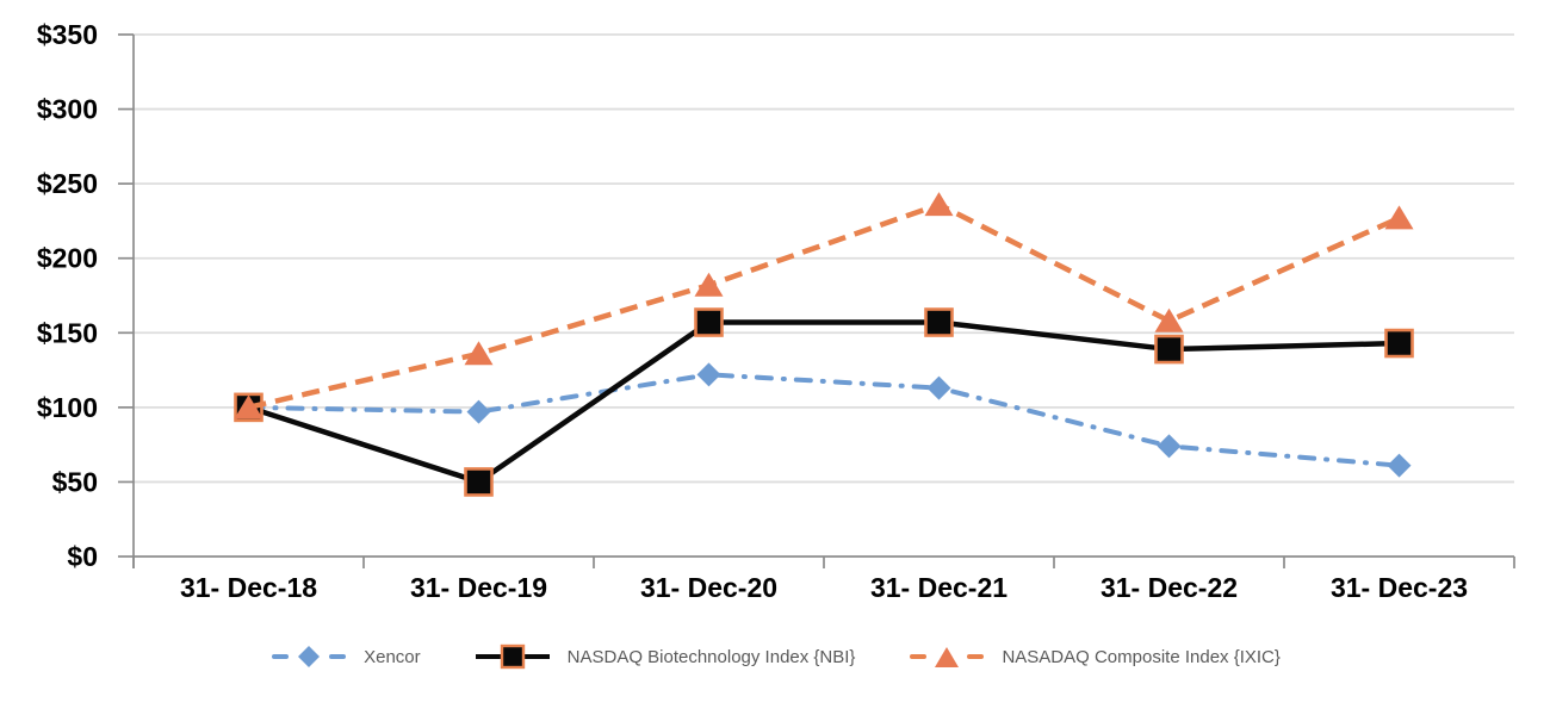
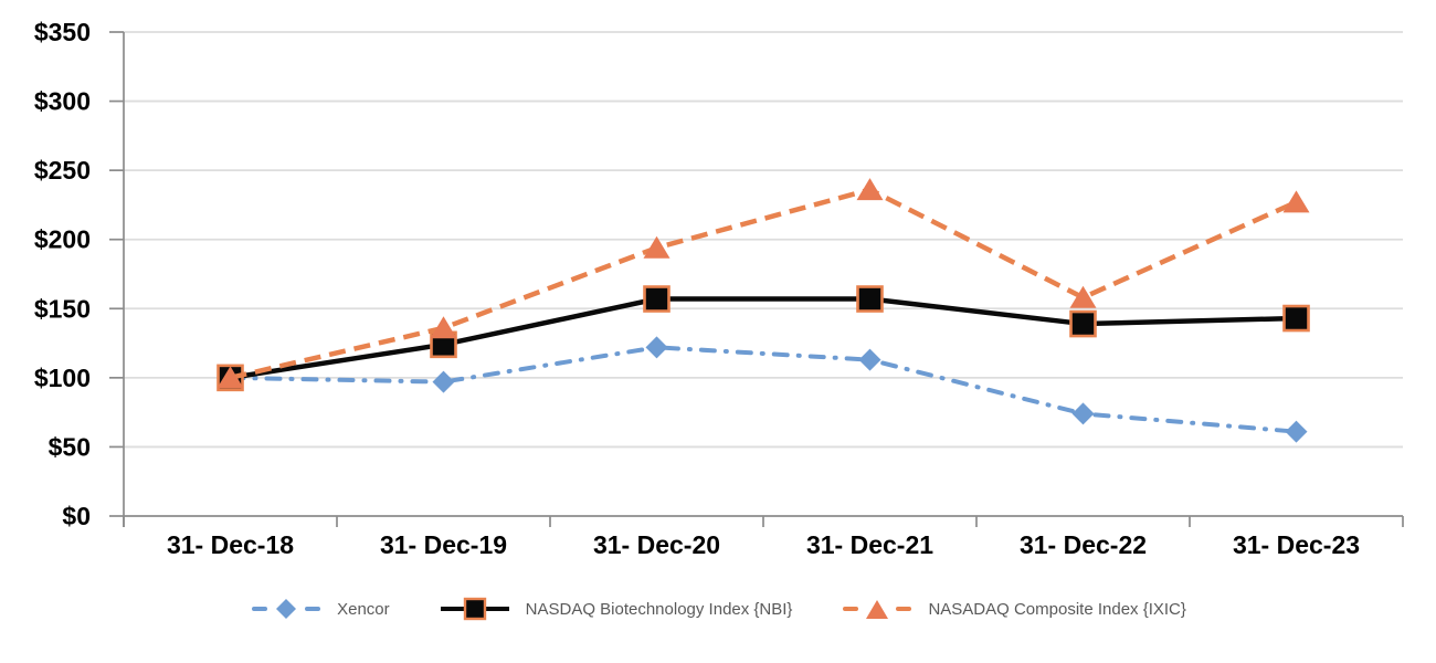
NASDAQ Biotechnology Index {NBI}/31- Dec-19: $50 -> $124
NASADAQ Composite Index {IXIC}/31- Dec-20: $182 -> $194
